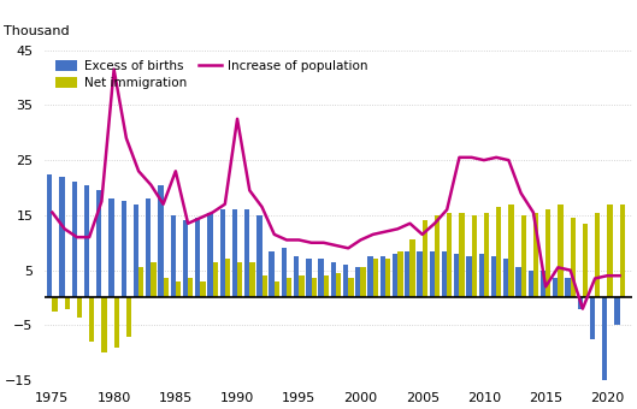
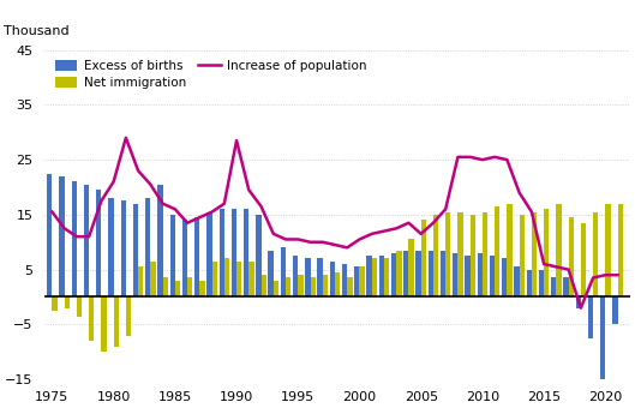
Increase of population/1980: 41.5 -> 21.0
Increase of population/1985: 23.0 -> 16.0
Increase of population/1990: 32.5 -> 28.5
Increase of population/2015: 2.0 -> 6.0
